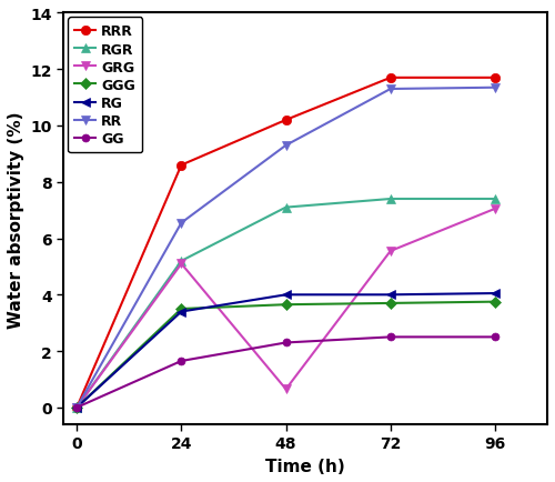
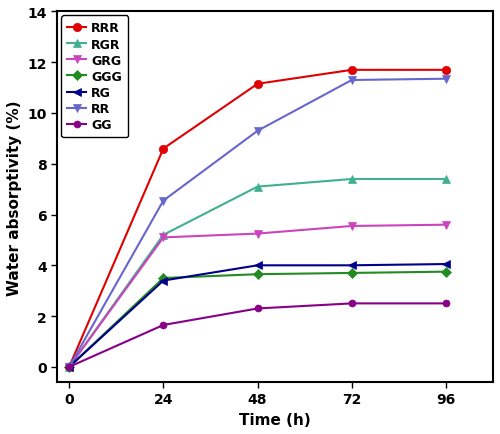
RRR/48: 10.20 -> 11.15
GRG/48: 0.65 -> 5.25
GRG/96: 7.05 -> 5.60
